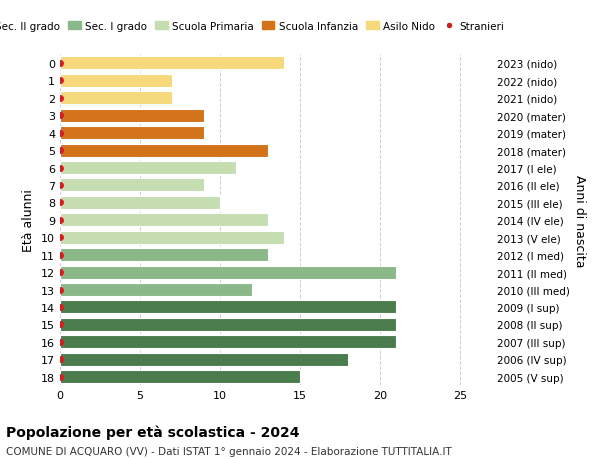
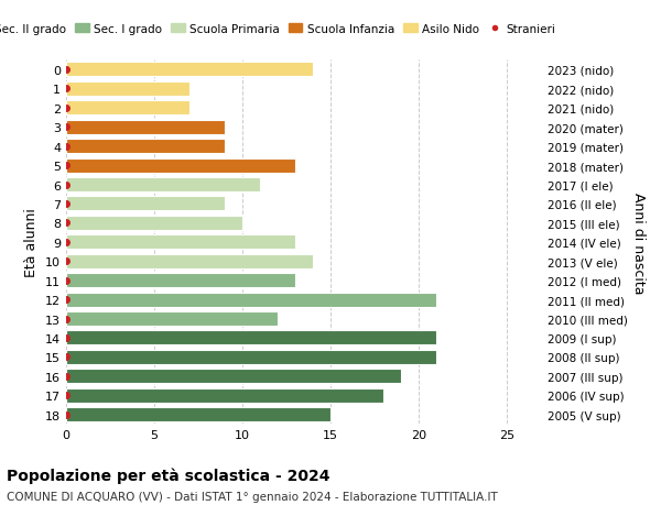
16: 21 -> 19
